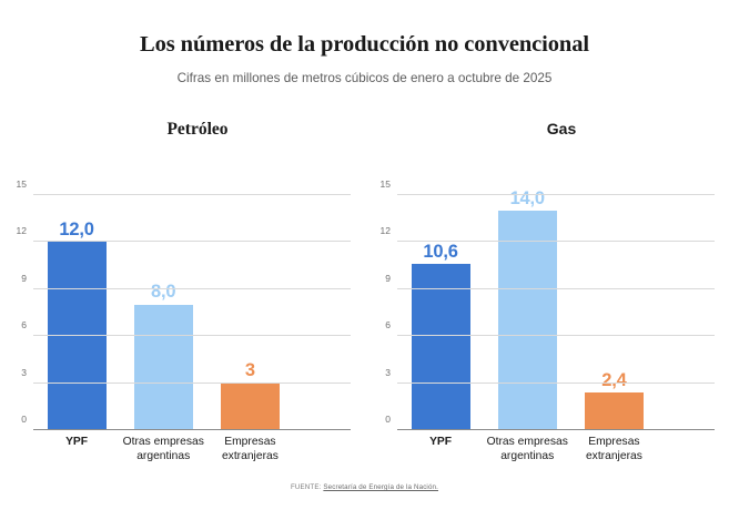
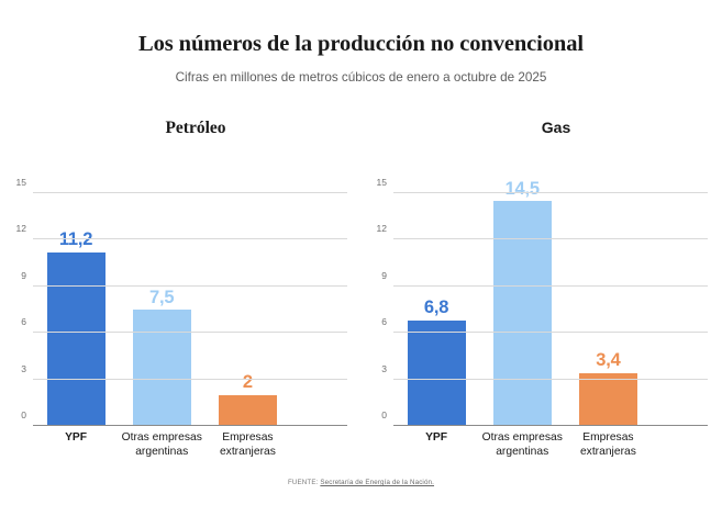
Petróleo/YPF: 12,0 -> 11,2
Petróleo/Otras empresas argentinas: 8,0 -> 7,5
Petróleo/Empresas extranjeras: 3 -> 2
Gas/YPF: 10,6 -> 6,8
Gas/Otras empresas argentinas: 14,0 -> 14,5
Gas/Empresas extranjeras: 2,4 -> 3,4
